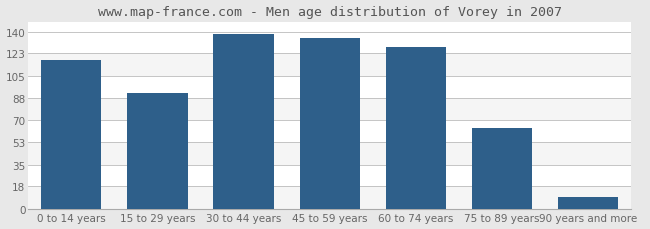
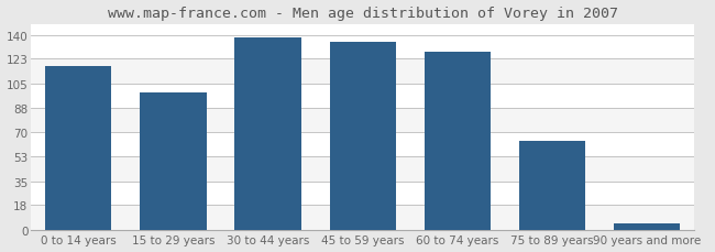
15 to 29 years: 92 -> 99
90 years and more: 10 -> 5
